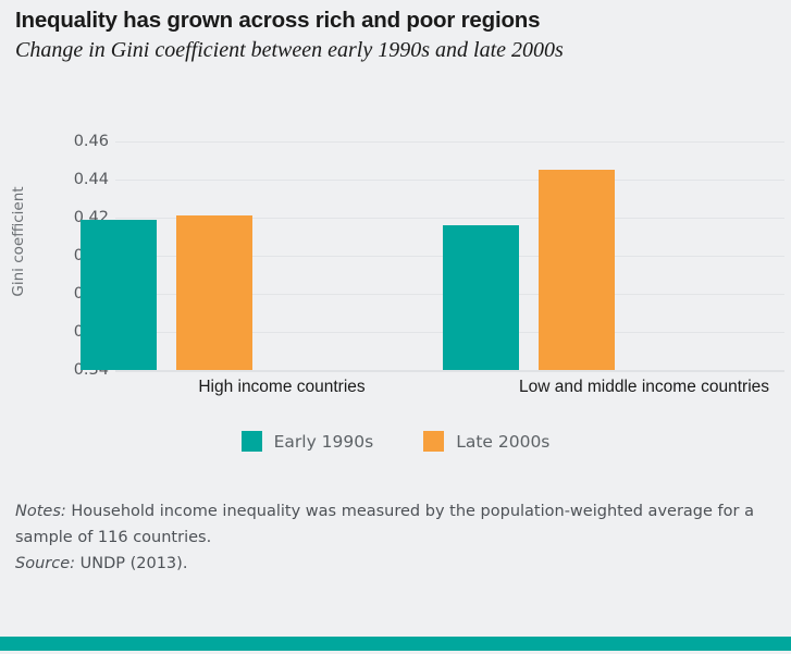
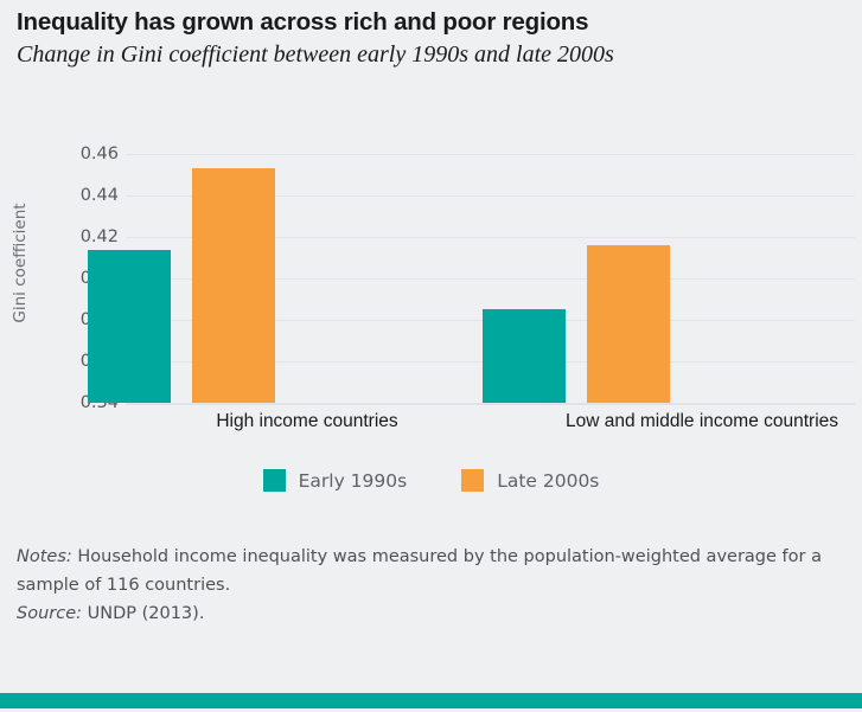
Early 1990s/High income countries: 0.419 -> 0.414
Late 2000s/High income countries: 0.421 -> 0.453
Early 1990s/Low and middle income countries: 0.416 -> 0.385
Late 2000s/Low and middle income countries: 0.445 -> 0.416
